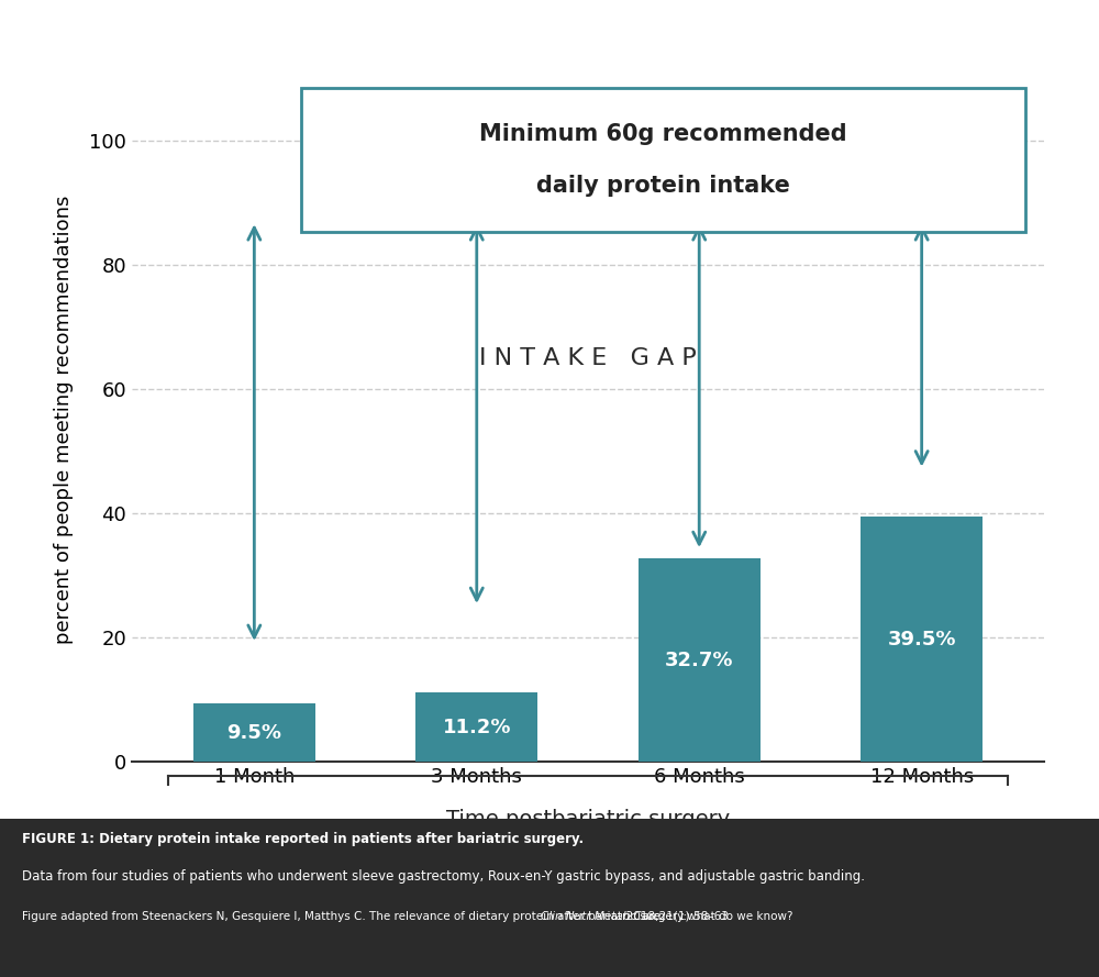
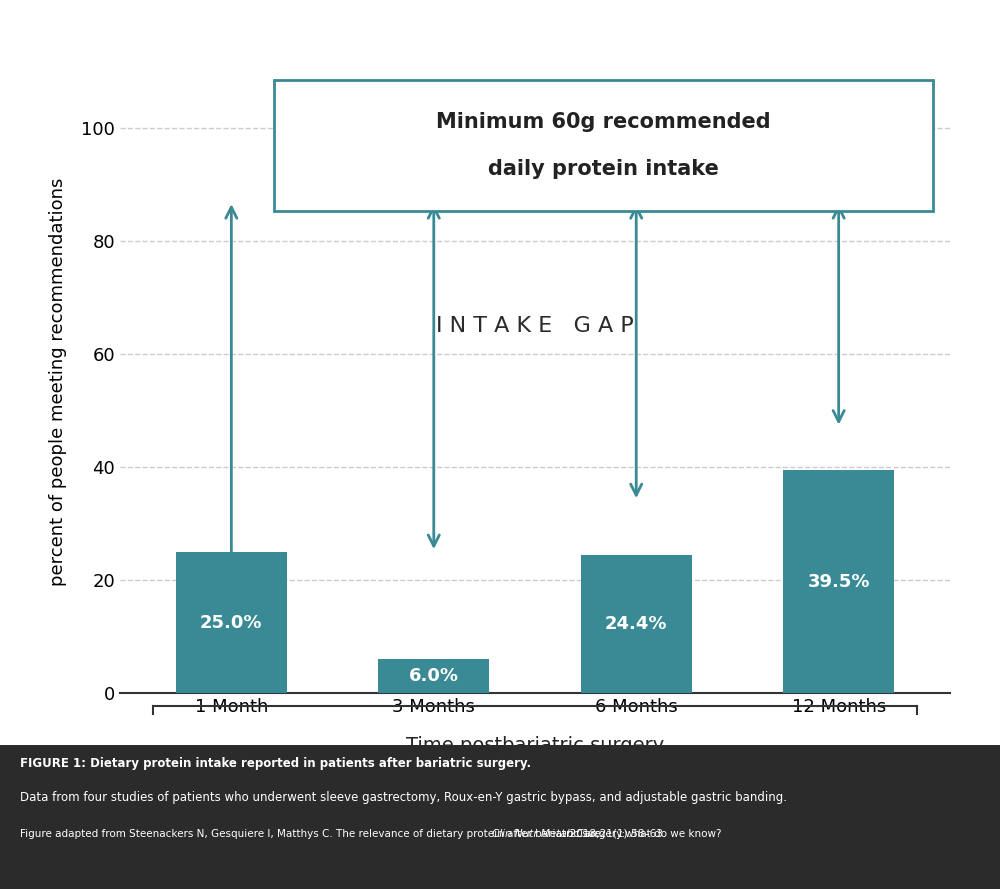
1 Month: 9.5% -> 25.0%
3 Months: 11.2% -> 6.0%
6 Months: 32.7% -> 24.4%
